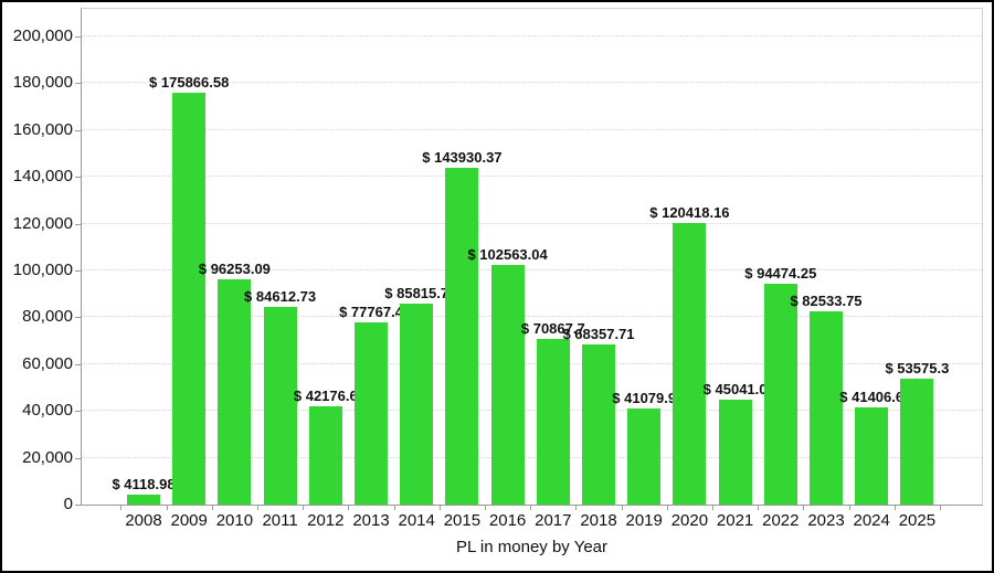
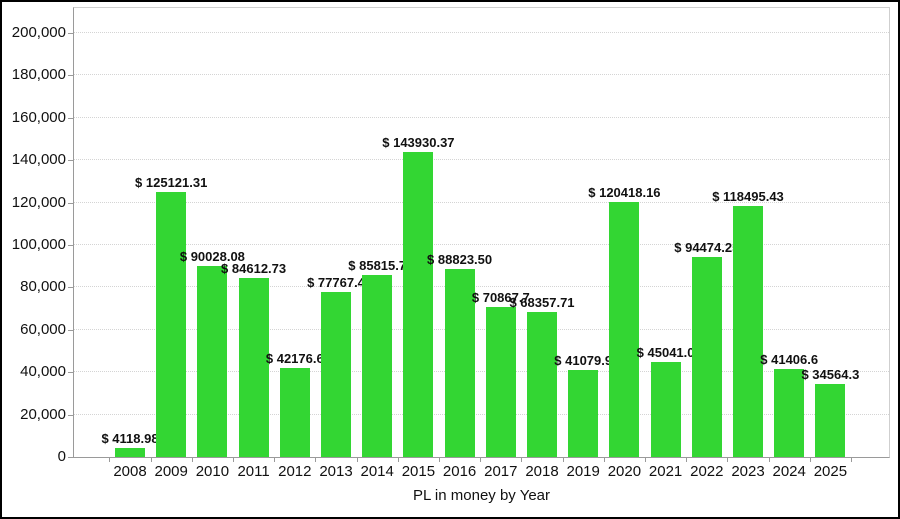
2009: 175866.58 -> 125121.31
2010: 96253.09 -> 90028.08
2016: 102563.04 -> 88823.50
2023: 82533.75 -> 118495.43
2025: 53575.3 -> 34564.3
